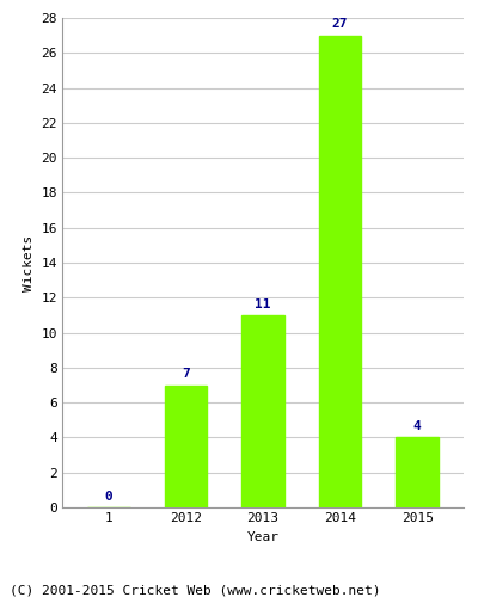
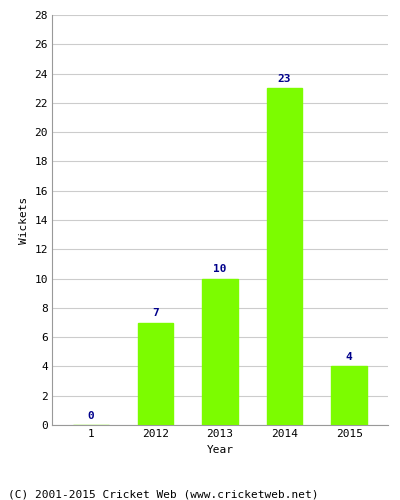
2013: 11 -> 10
2014: 27 -> 23
